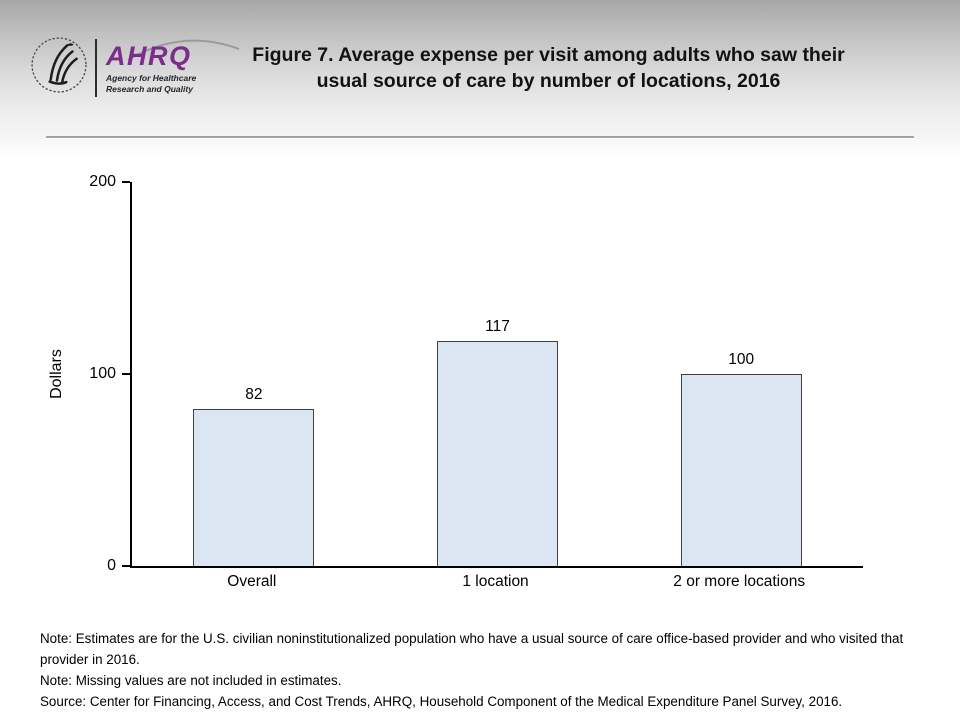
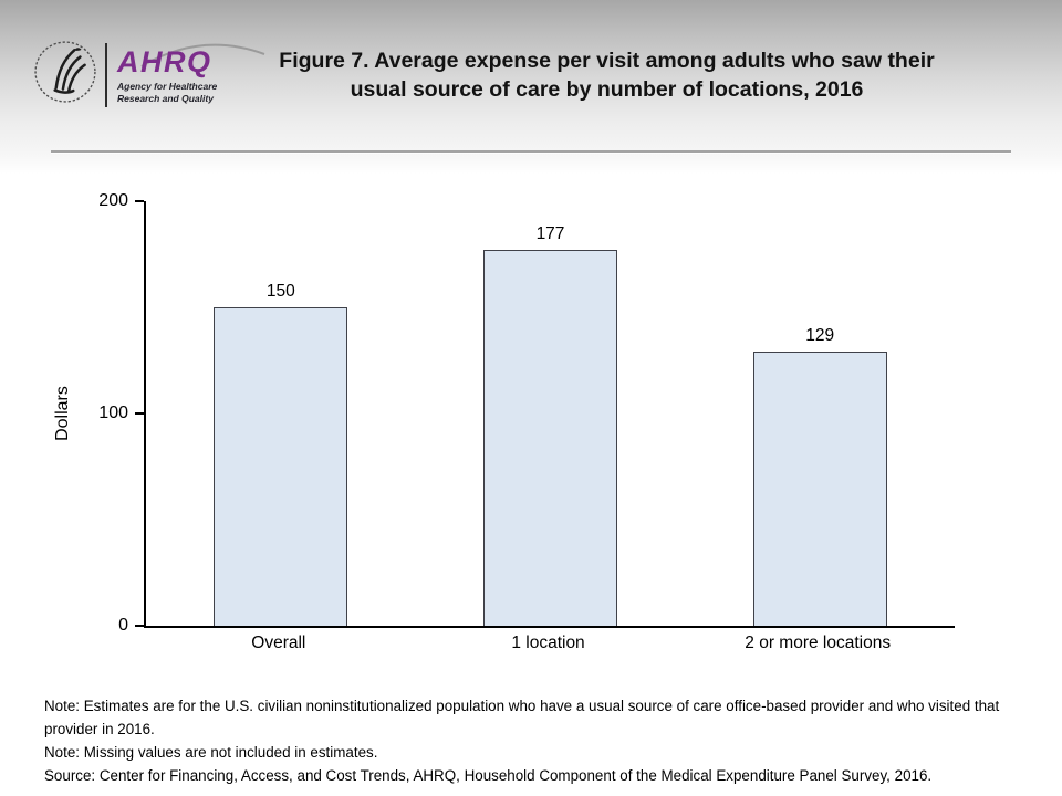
Overall: 82 -> 150
1 location: 117 -> 177
2 or more locations: 100 -> 129
